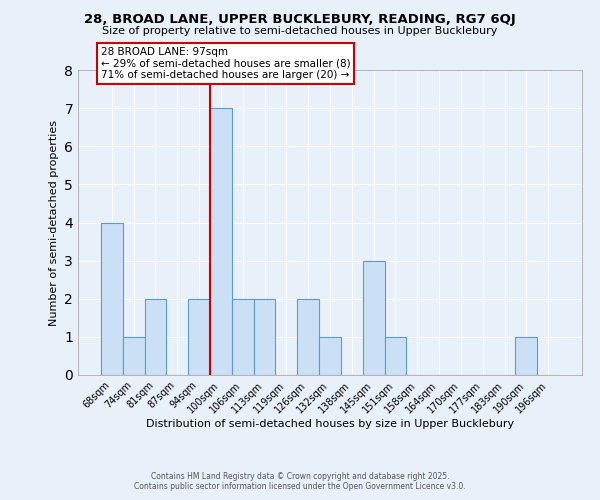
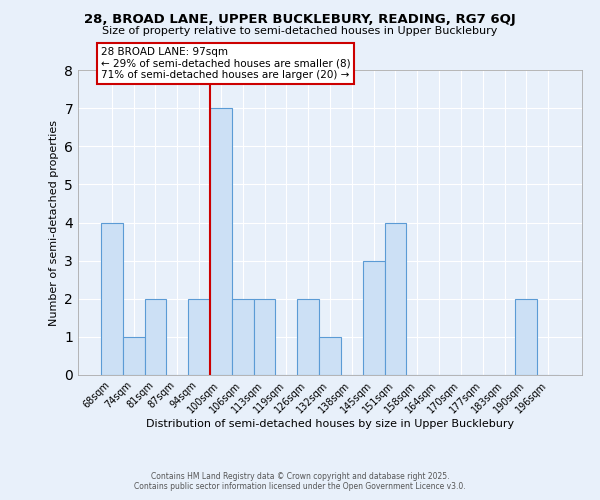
151sqm: 1 -> 4
190sqm: 1 -> 2
